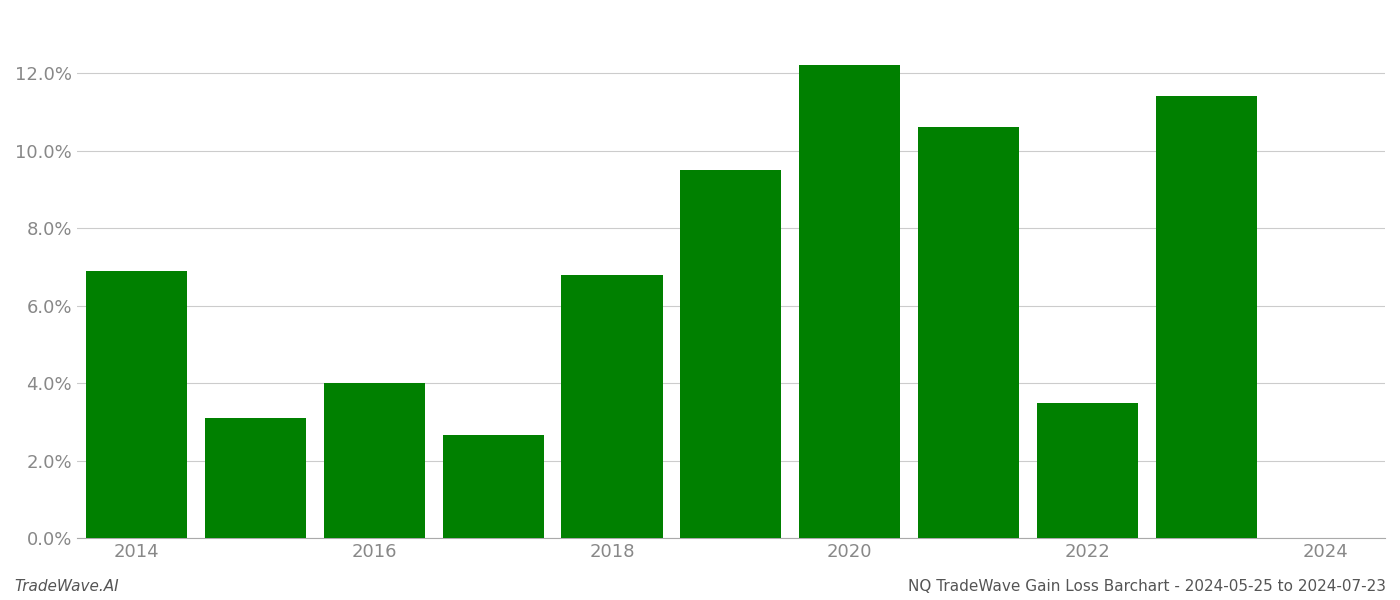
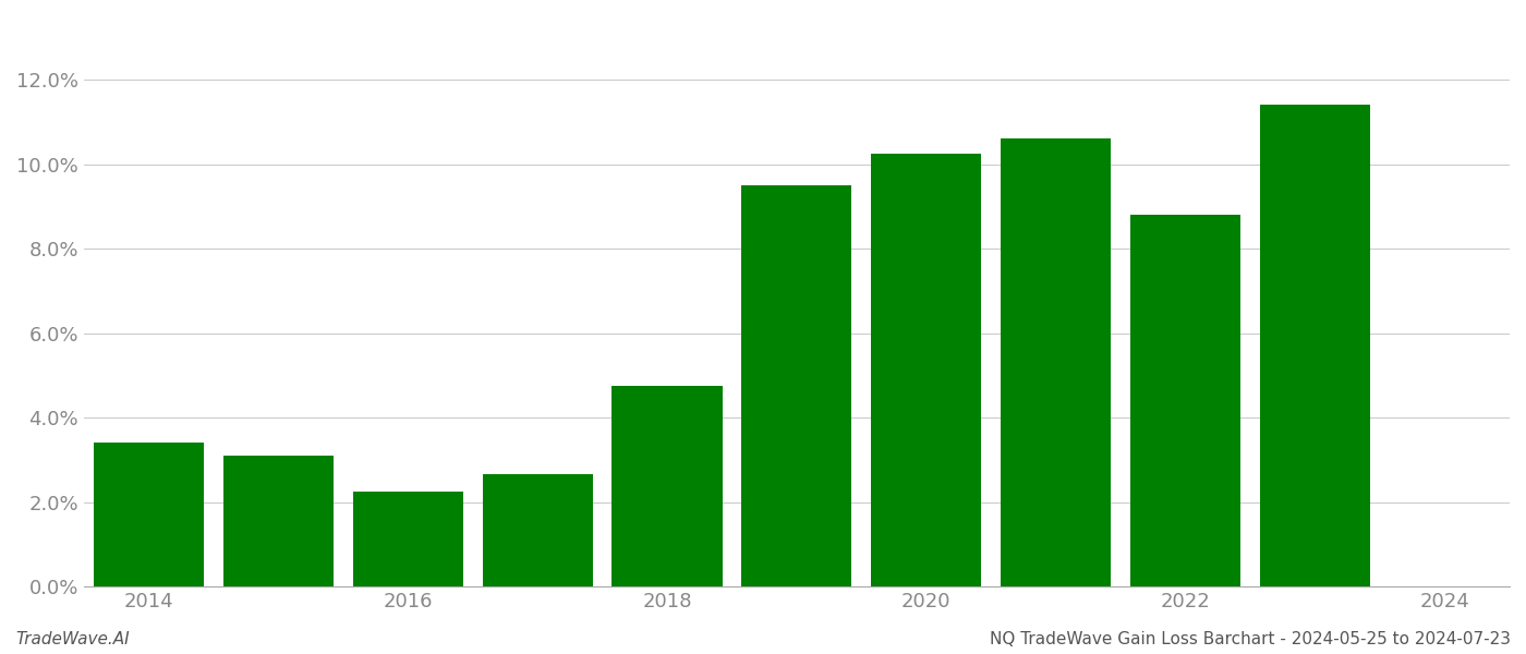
2014: 6.90% -> 3.40%
2016: 4.00% -> 2.25%
2018: 6.80% -> 4.75%
2020: 12.20% -> 10.25%
2022: 3.50% -> 8.80%
